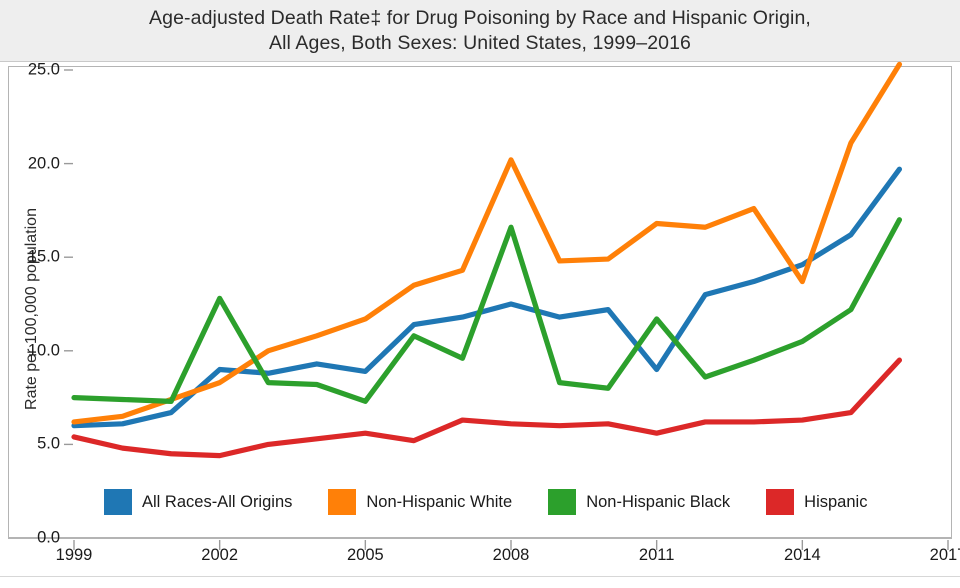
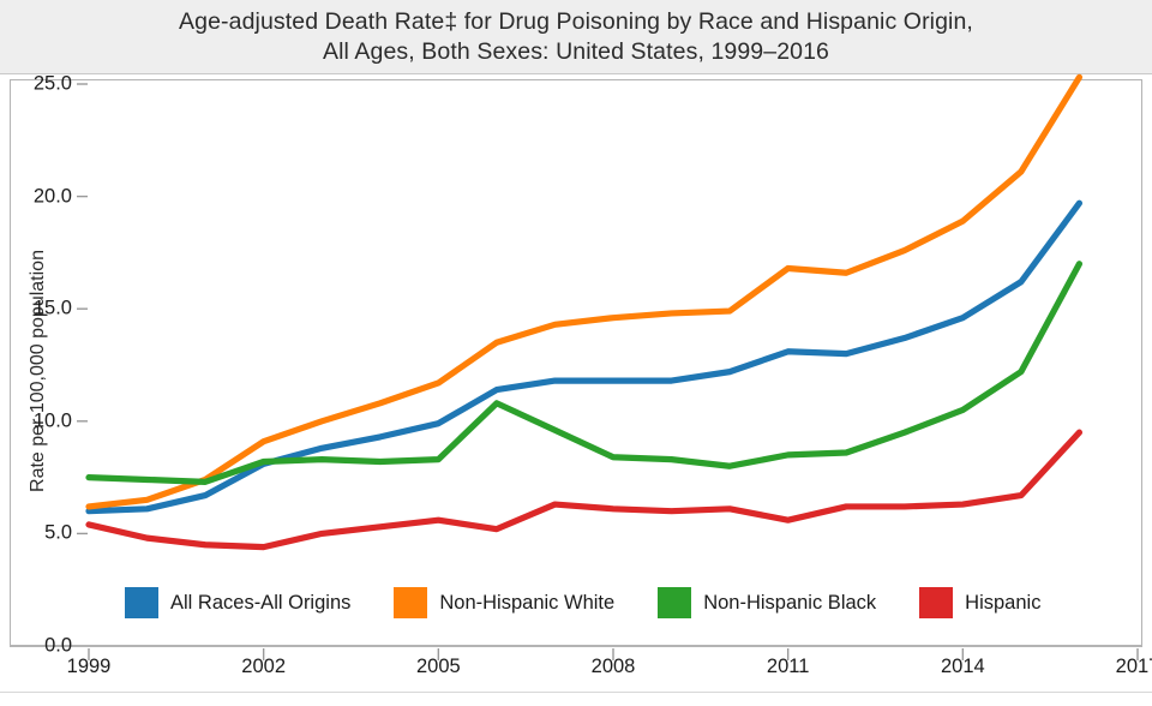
All Races-All Origins/2002: 9.0 -> 8.1
Non-Hispanic White/2002: 8.3 -> 9.1
Non-Hispanic Black/2002: 12.8 -> 8.2
All Races-All Origins/2005: 8.9 -> 9.9
Non-Hispanic Black/2005: 7.3 -> 8.3
All Races-All Origins/2008: 12.5 -> 11.8
Non-Hispanic White/2008: 20.2 -> 14.6
Non-Hispanic Black/2008: 16.6 -> 8.4
All Races-All Origins/2011: 9.0 -> 13.1
Non-Hispanic Black/2011: 11.7 -> 8.5
Non-Hispanic White/2014: 13.7 -> 18.9
